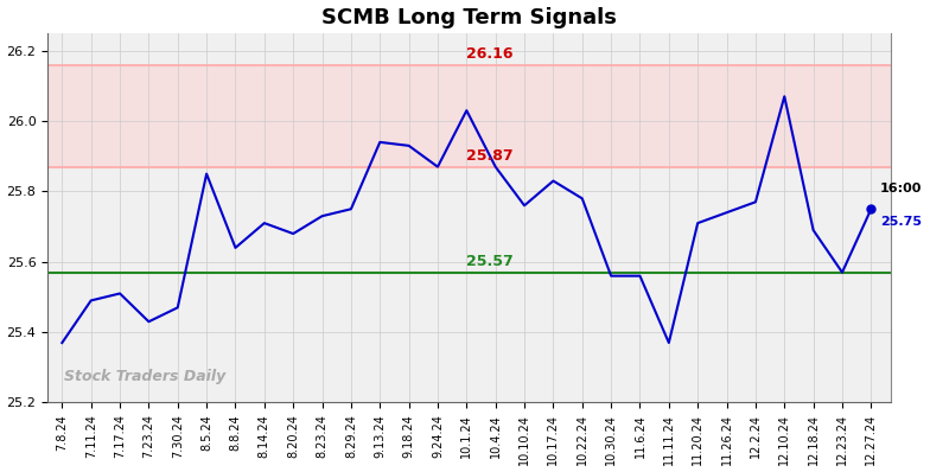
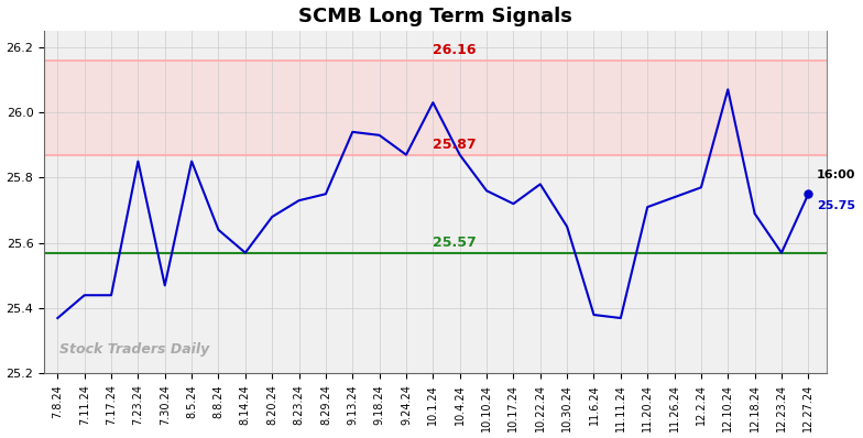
7.11.24: 25.49 -> 25.44
7.17.24: 25.51 -> 25.44
7.23.24: 25.43 -> 25.85
8.14.24: 25.71 -> 25.57
10.17.24: 25.83 -> 25.72
10.30.24: 25.56 -> 25.65
11.6.24: 25.56 -> 25.38
